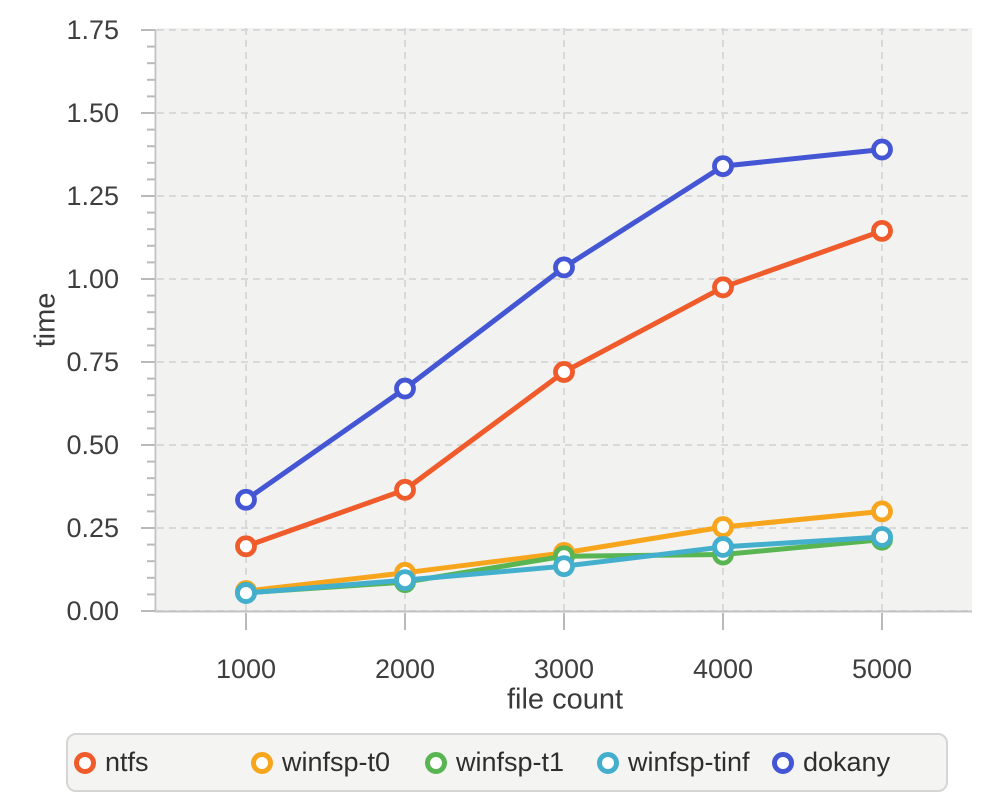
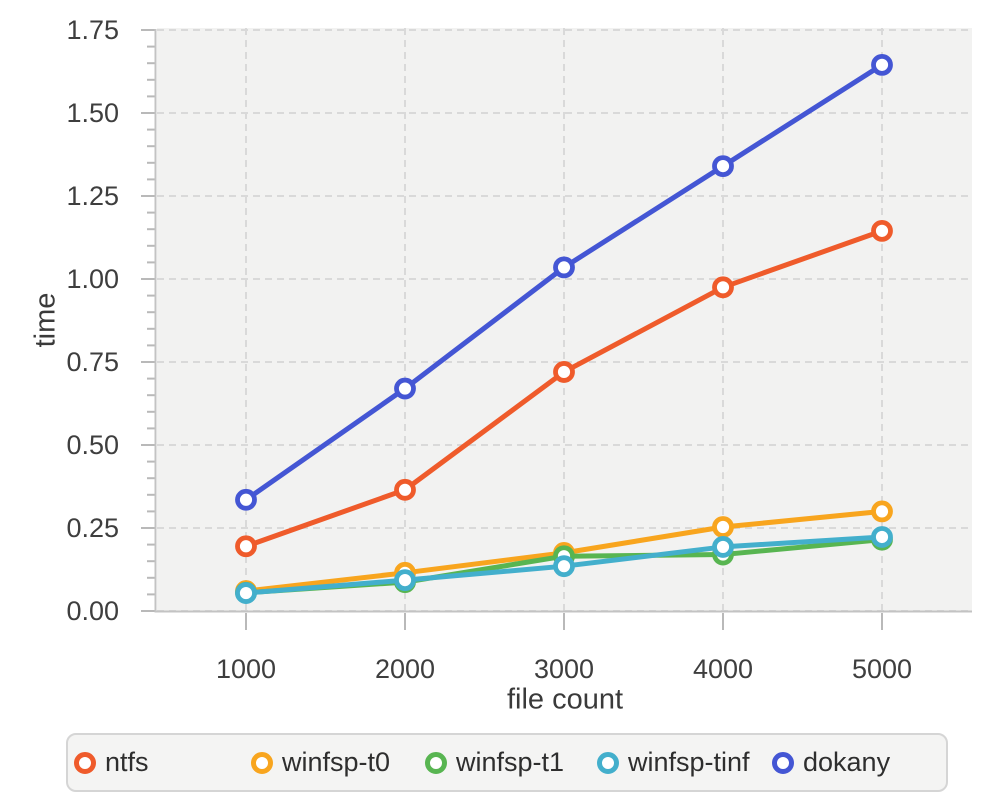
dokany/5000: 1.39 -> 1.65
